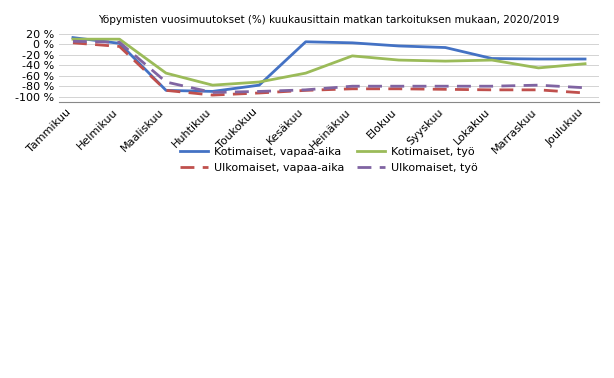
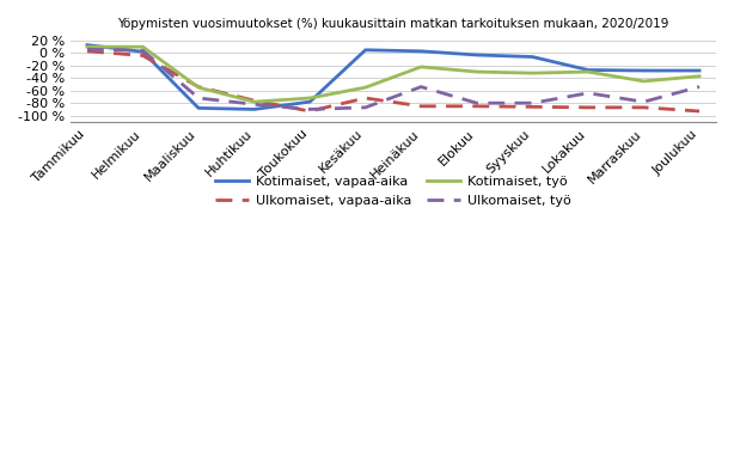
Ulkomaiset, vapaa-aika/Maaliskuu: -88 % -> -54 %
Ulkomaiset, vapaa-aika/Huhtikuu: -97 % -> -76 %
Ulkomaiset, työ/Huhtikuu: -92 % -> -82 %
Ulkomaiset, vapaa-aika/Kesäkuu: -88 % -> -72 %
Ulkomaiset, työ/Heinäkuu: -80 % -> -54 %
Ulkomaiset, työ/Lokakuu: -80 % -> -64 %
Ulkomaiset, työ/Joulukuu: -83 % -> -54 %
